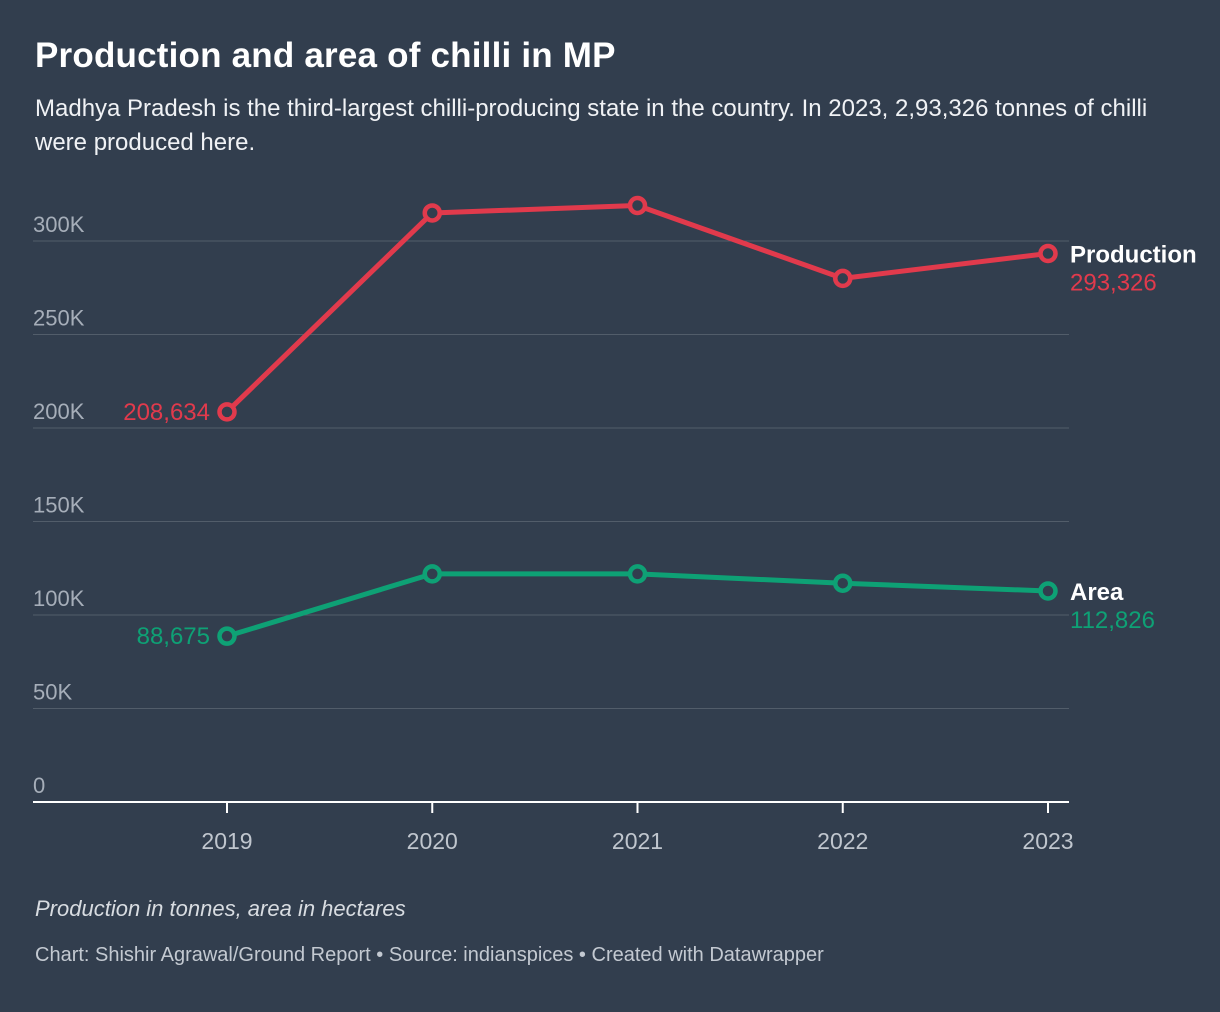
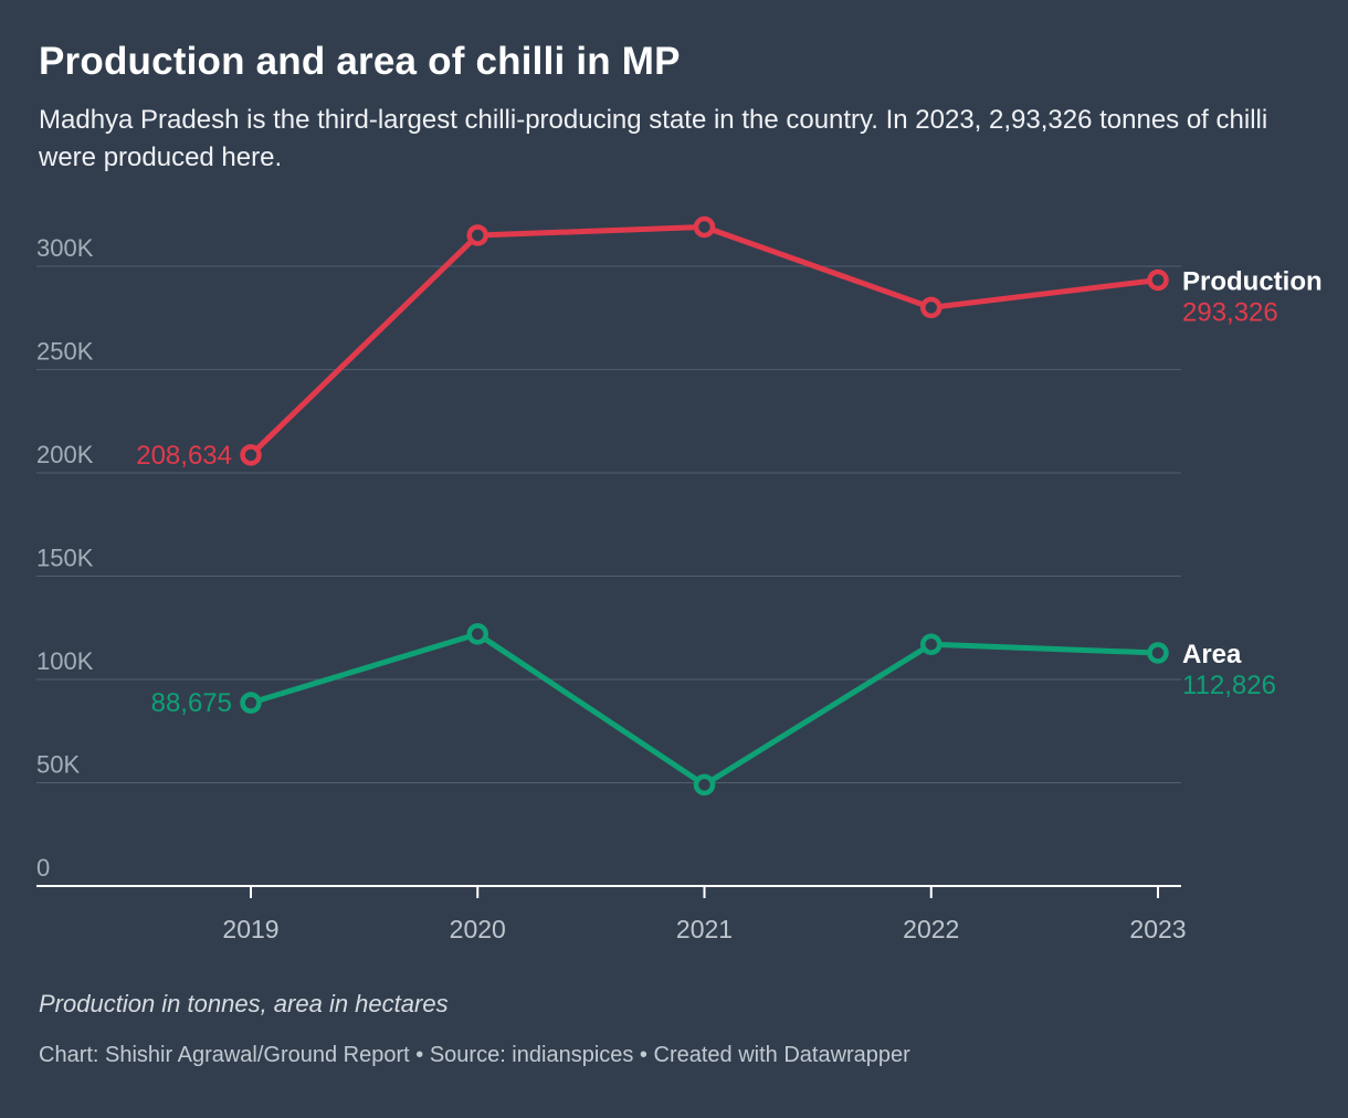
Area/2021: 122K -> 49K
